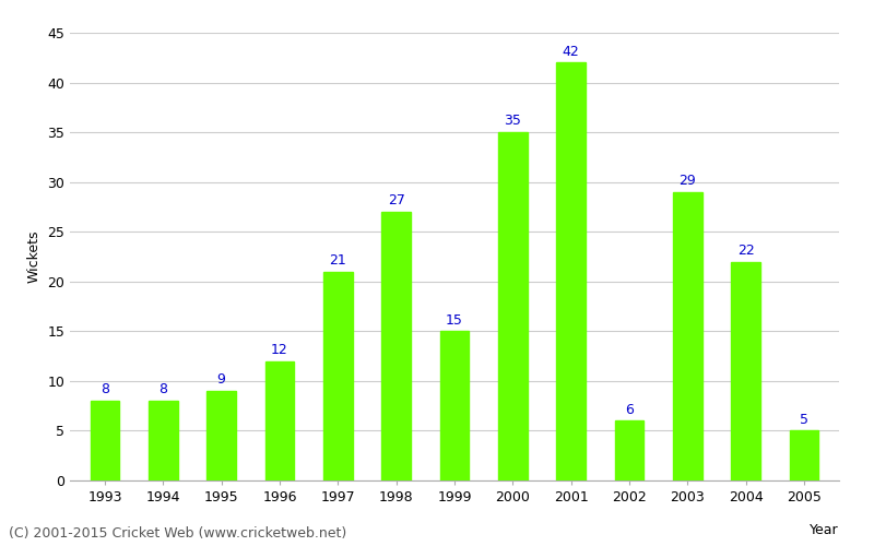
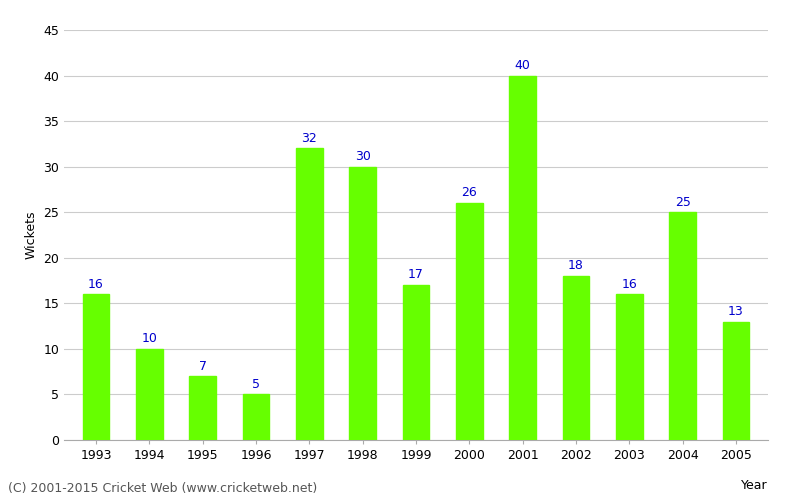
1993: 8 -> 16
1994: 8 -> 10
1995: 9 -> 7
1996: 12 -> 5
1997: 21 -> 32
1998: 27 -> 30
1999: 15 -> 17
2000: 35 -> 26
2001: 42 -> 40
2002: 6 -> 18
2003: 29 -> 16
2004: 22 -> 25
2005: 5 -> 13
